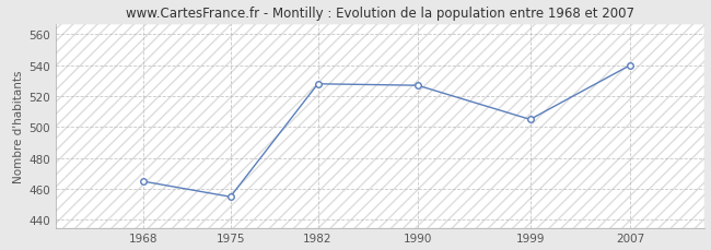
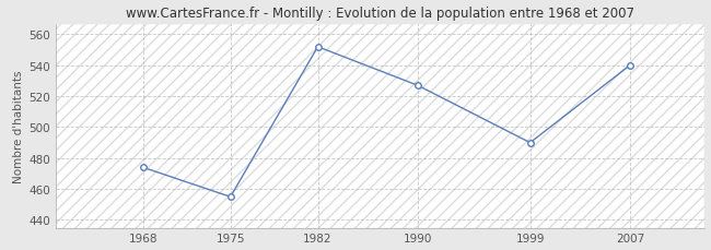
1968: 465 -> 474
1982: 528 -> 552
1999: 505 -> 490
